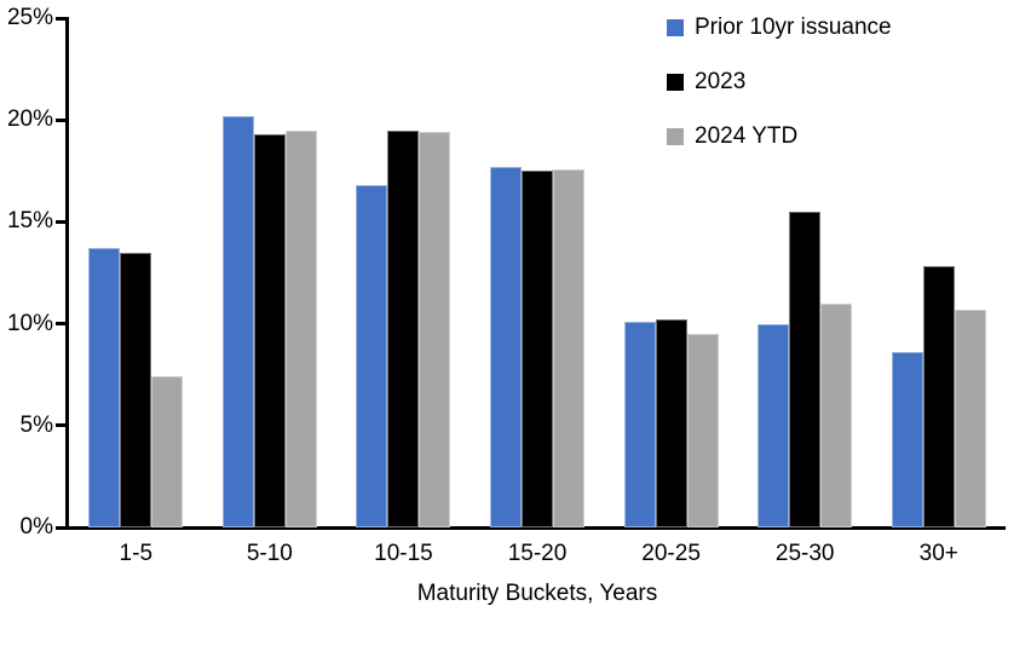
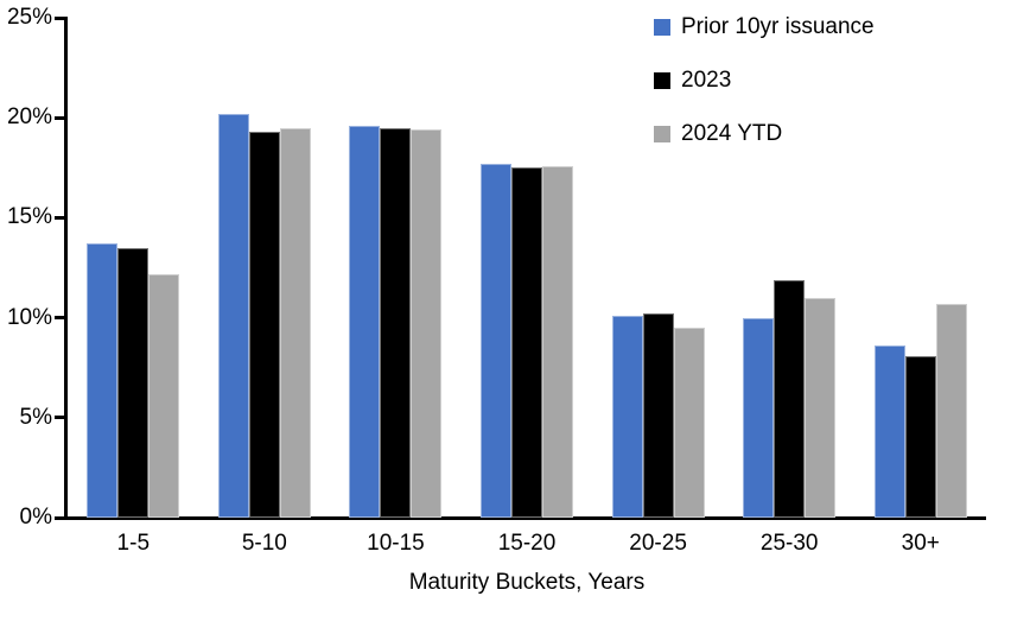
2024 YTD/1-5: 7.4% -> 12.2%
Prior 10yr issuance/10-15: 16.8% -> 19.6%
2023/25-30: 15.5% -> 11.9%
2023/30+: 12.8% -> 8.1%
